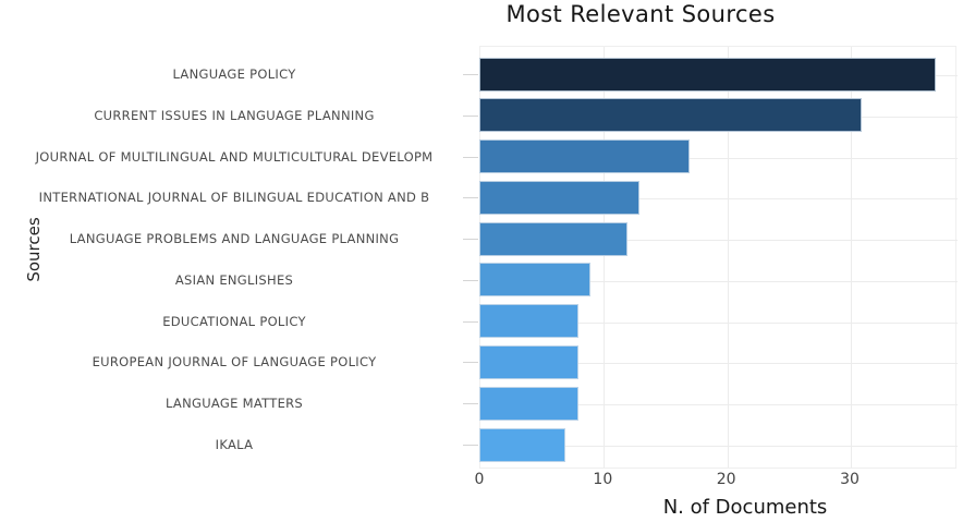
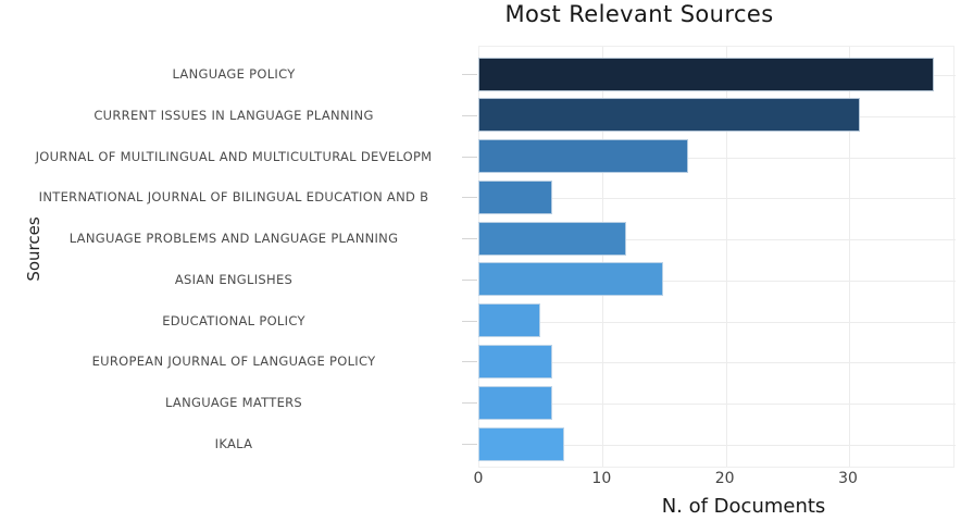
INTERNATIONAL JOURNAL OF BILINGUAL EDUCATION AND B: 13 -> 6
ASIAN ENGLISHES: 9 -> 15
EDUCATIONAL POLICY: 8 -> 5
EUROPEAN JOURNAL OF LANGUAGE POLICY: 8 -> 6
LANGUAGE MATTERS: 8 -> 6
